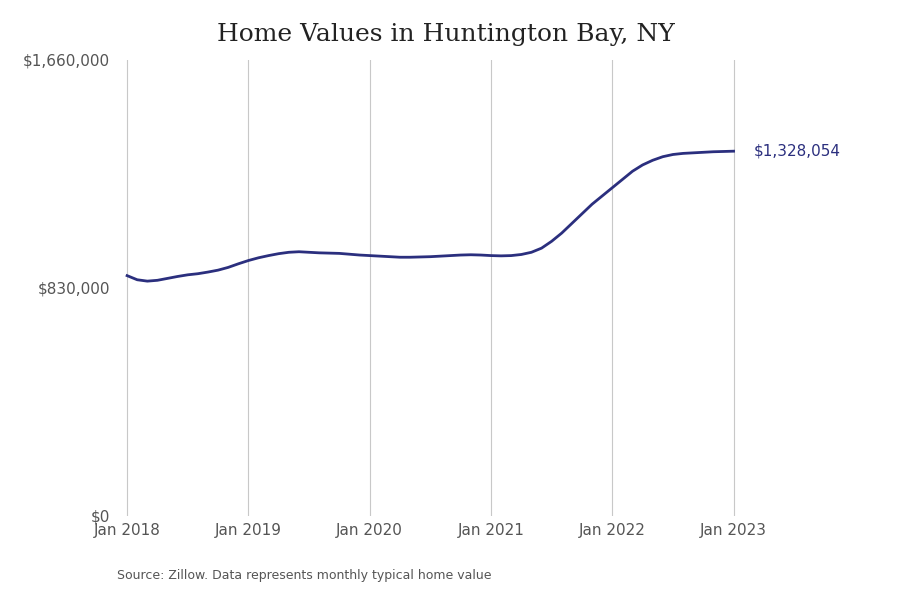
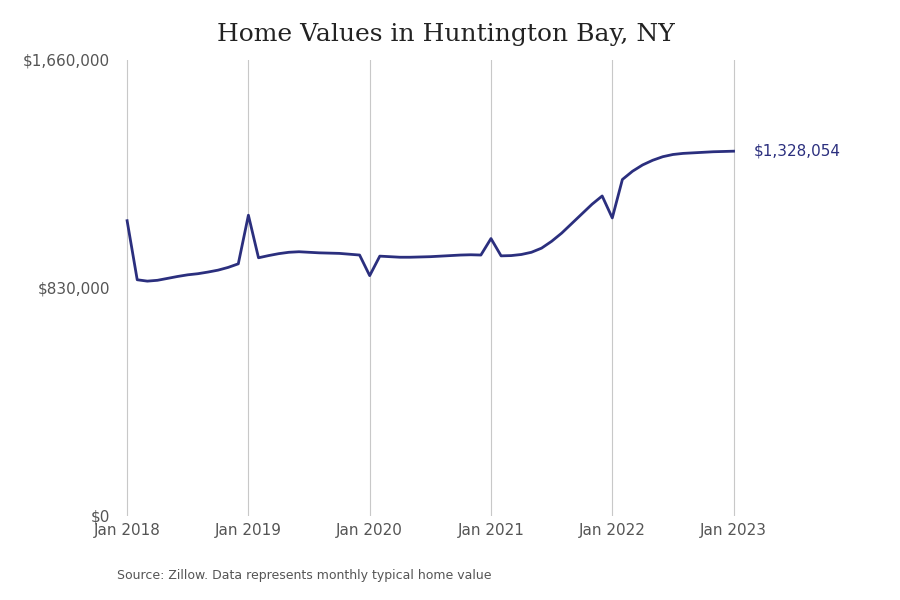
Jan 2018: $875,000 -> $1,075,000
Jan 2019: $930,000 -> $1,095,000
Jan 2020: $948,000 -> $875,000
Jan 2021: $948,000 -> $1,010,000
Jan 2022: $1,195,000 -> $1,085,000
